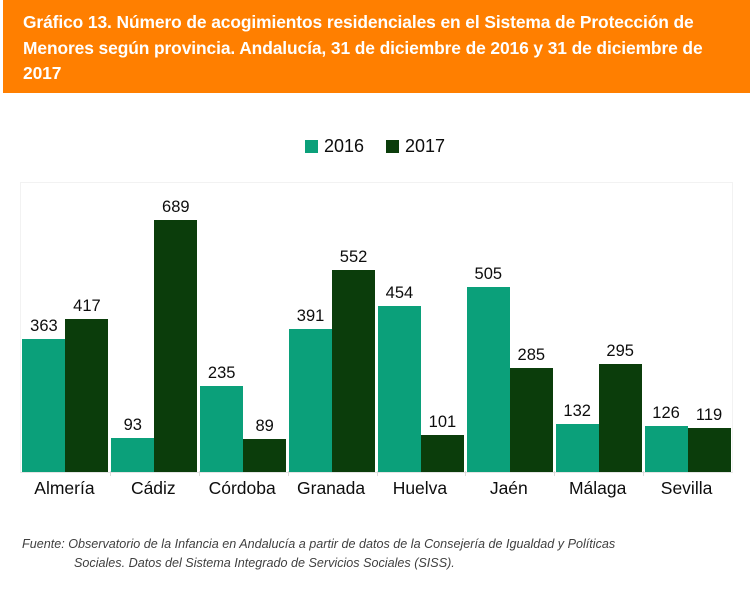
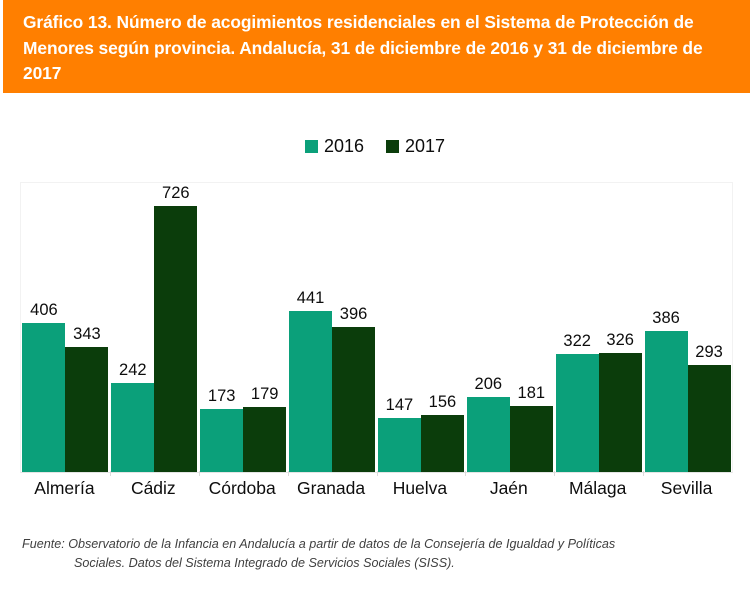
2016/Almería: 363 -> 406
2017/Almería: 417 -> 343
2016/Cádiz: 93 -> 242
2017/Cádiz: 689 -> 726
2016/Córdoba: 235 -> 173
2017/Córdoba: 89 -> 179
2016/Granada: 391 -> 441
2017/Granada: 552 -> 396
2016/Huelva: 454 -> 147
2017/Huelva: 101 -> 156
2016/Jaén: 505 -> 206
2017/Jaén: 285 -> 181
2016/Málaga: 132 -> 322
2017/Málaga: 295 -> 326
2016/Sevilla: 126 -> 386
2017/Sevilla: 119 -> 293
